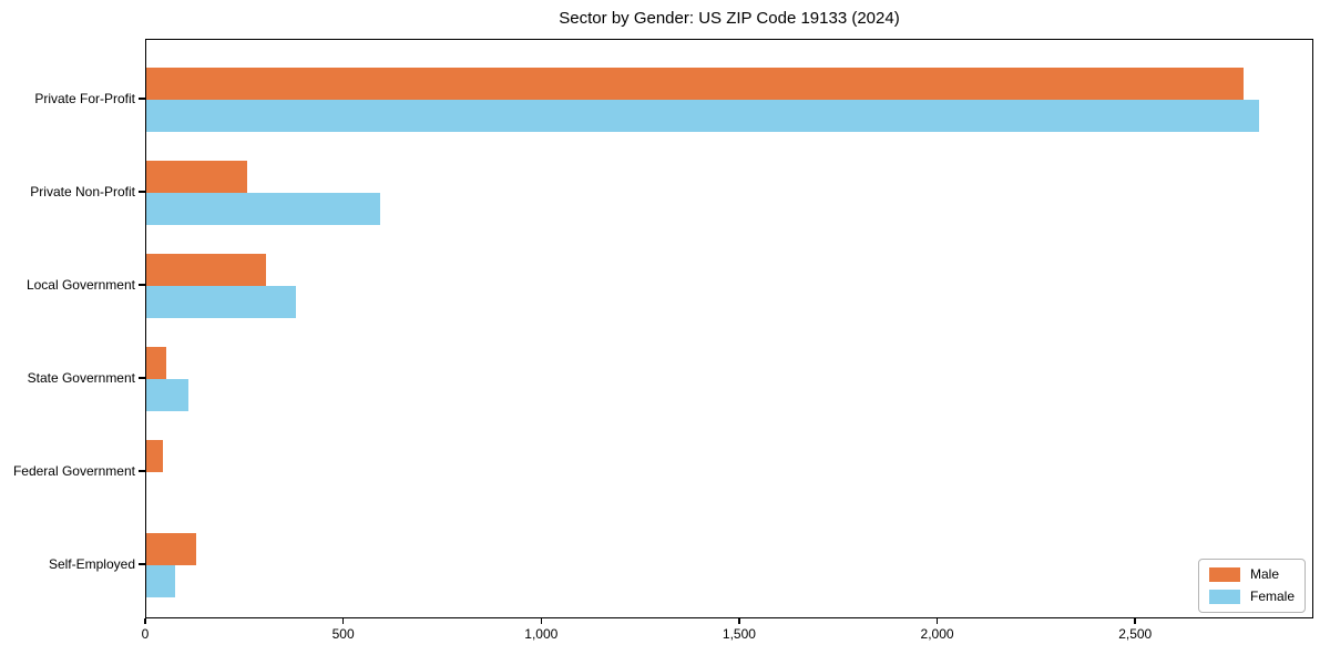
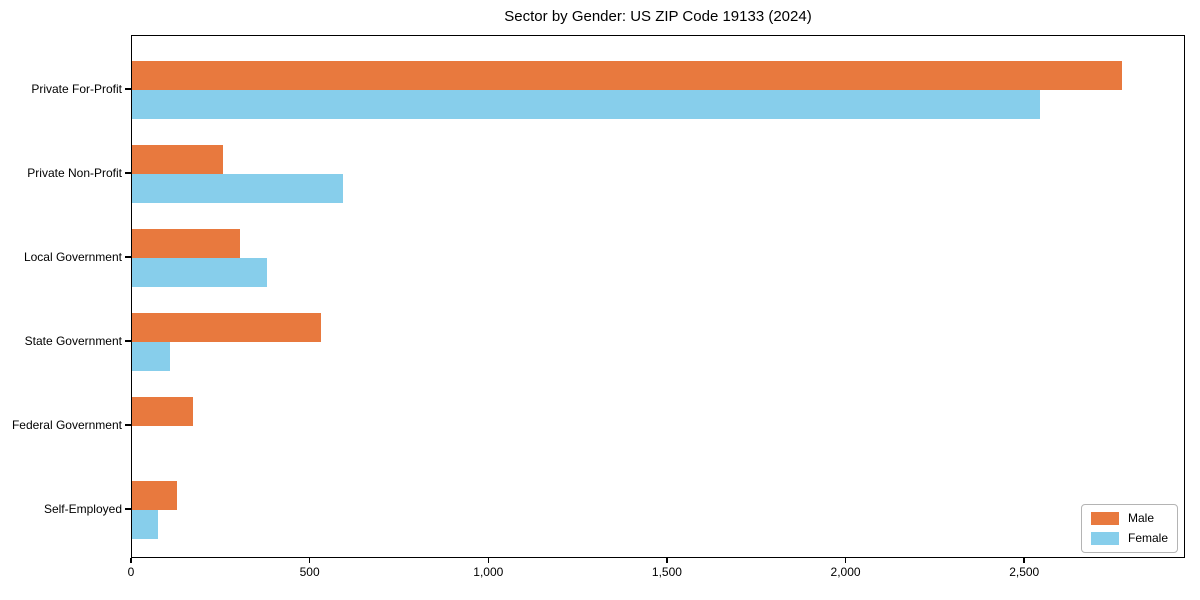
Female/Private For-Profit: 2810 -> 2540
Male/State Government: 50 -> 530
Male/Federal Government: 40 -> 170
